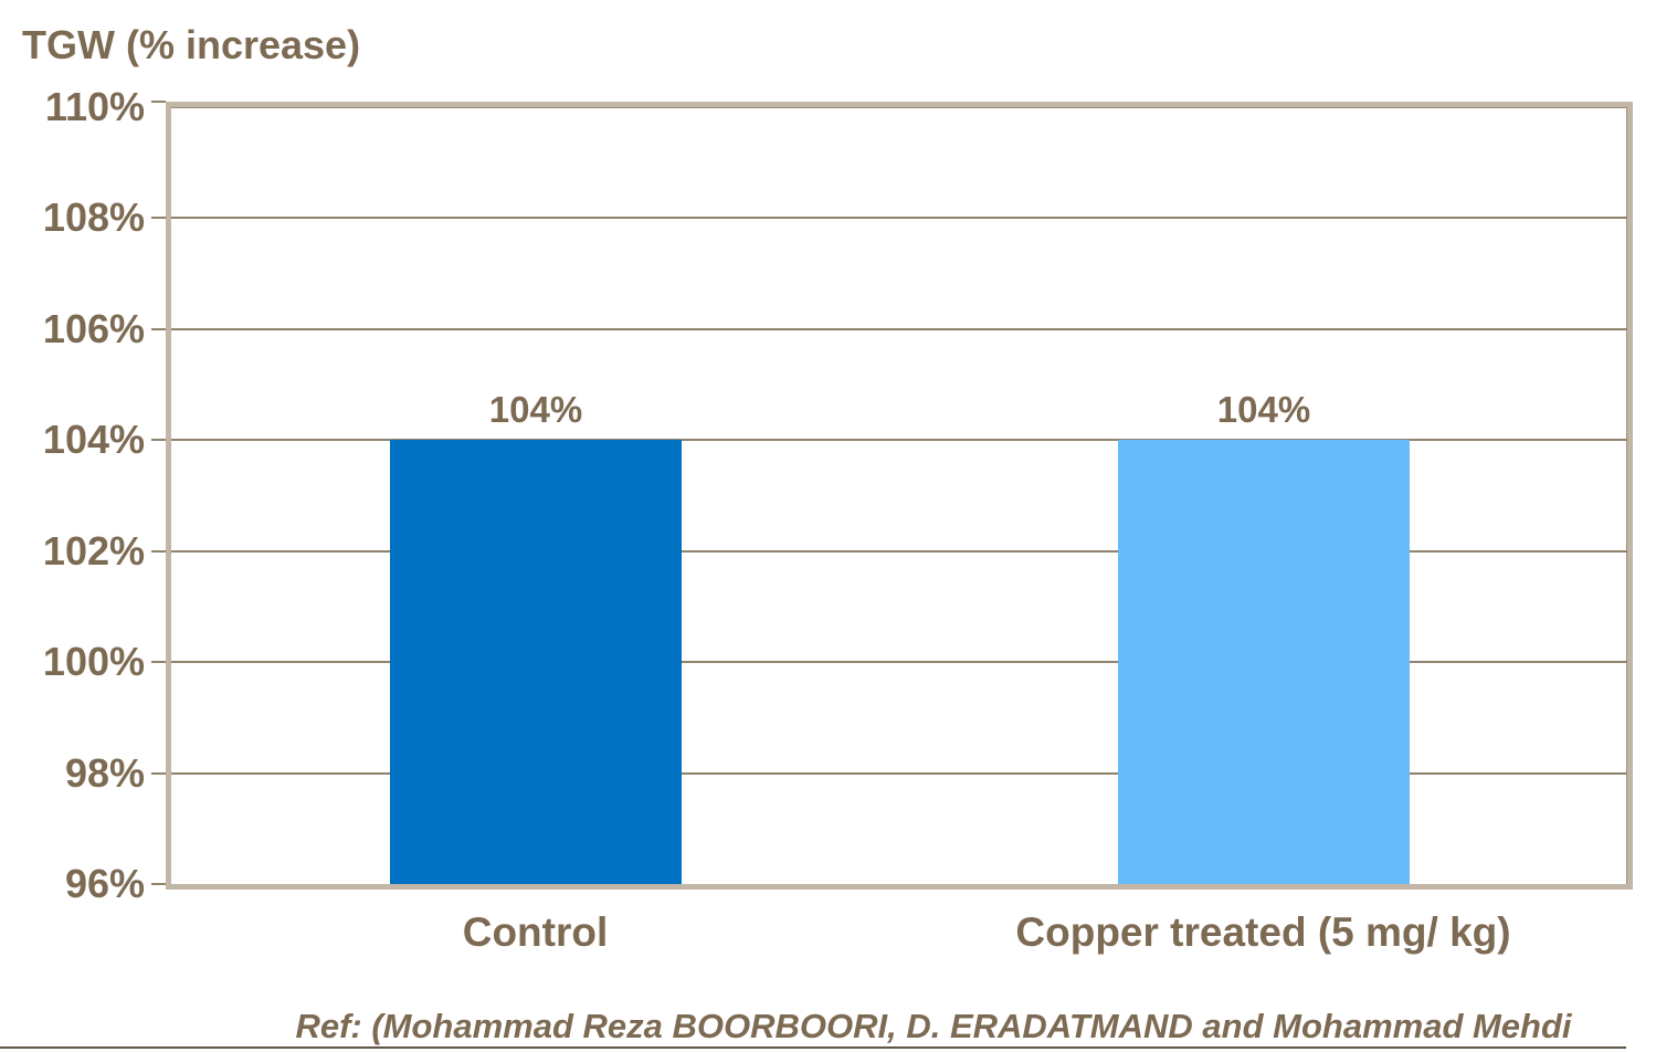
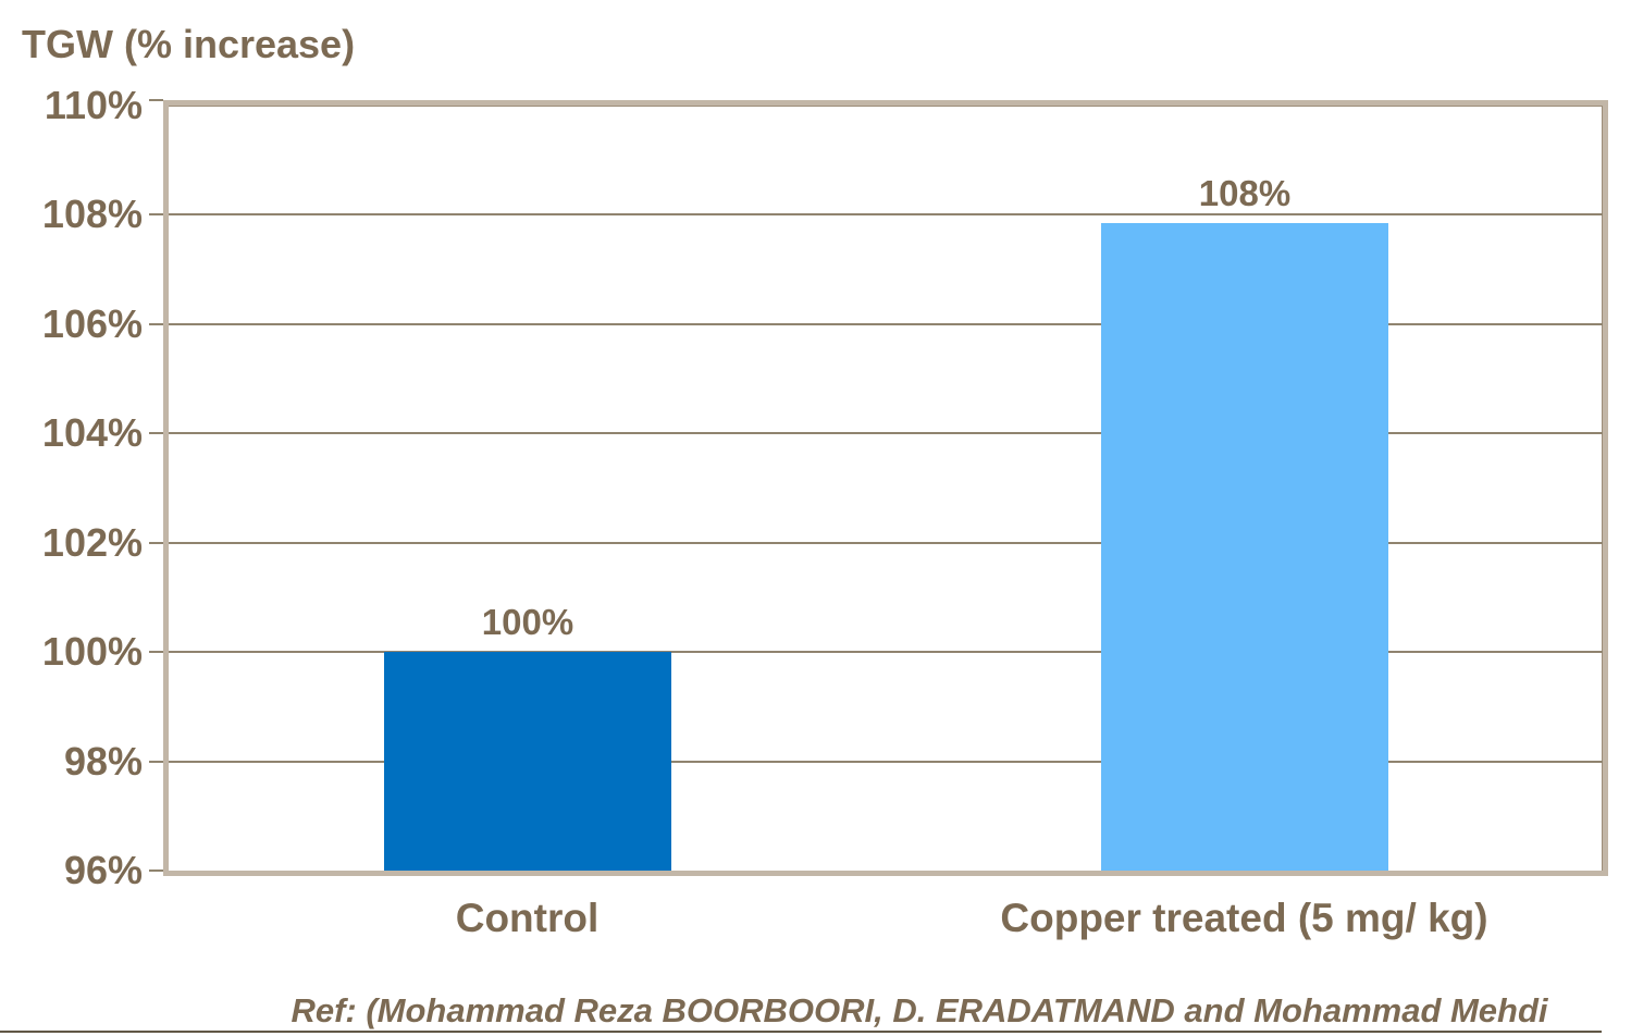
Control: 104% -> 100%
Copper treated (5 mg/ kg): 104% -> 108%
